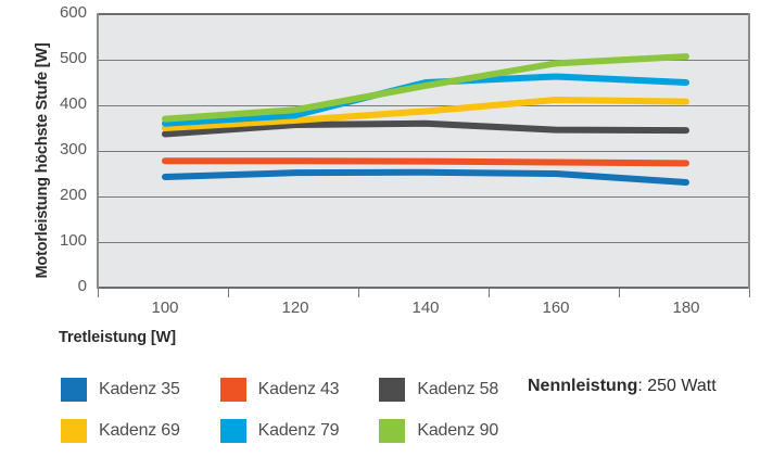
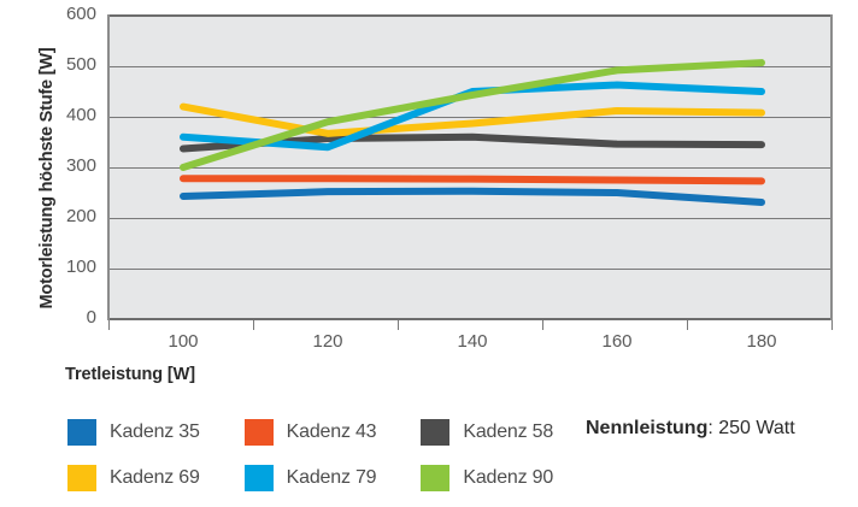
Kadenz 69/100: 350 -> 420
Kadenz 90/100: 370 -> 300
Kadenz 79/120: 380 -> 340
